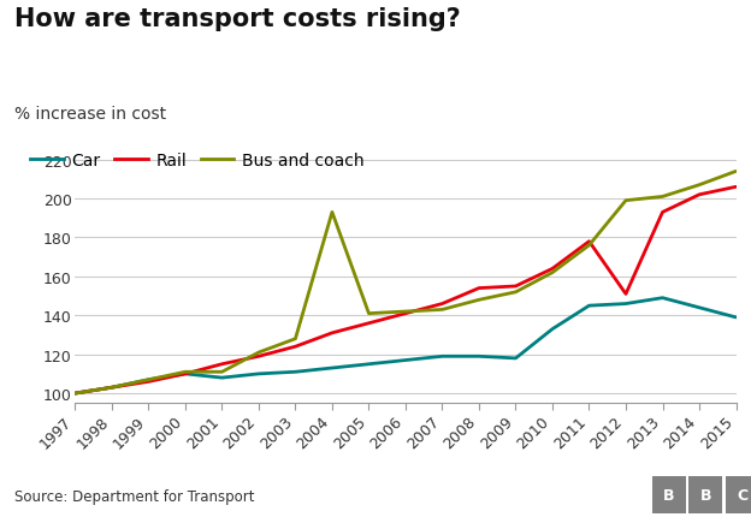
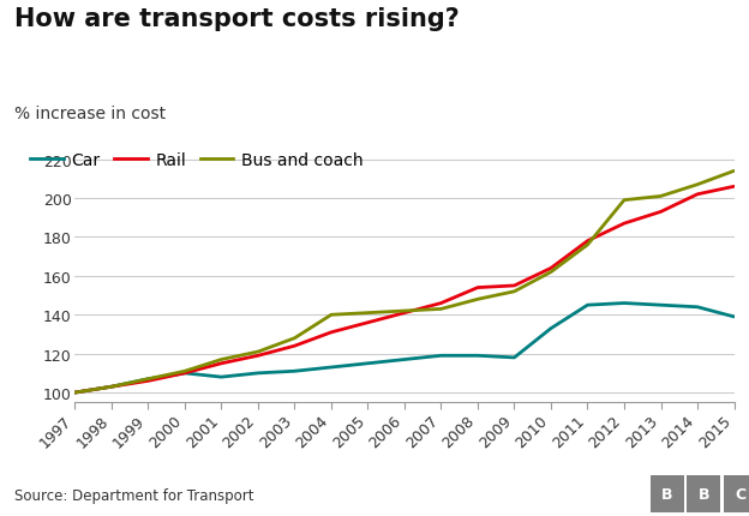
Bus and coach/2001: 111 -> 117
Bus and coach/2004: 193 -> 140
Rail/2012: 151 -> 187
Car/2013: 149 -> 145
